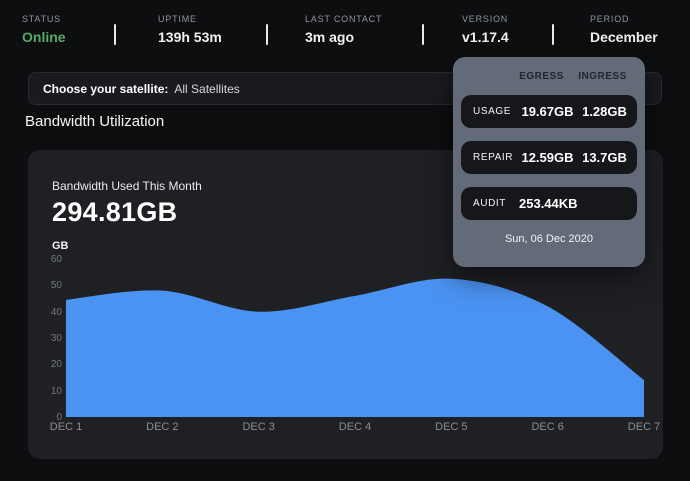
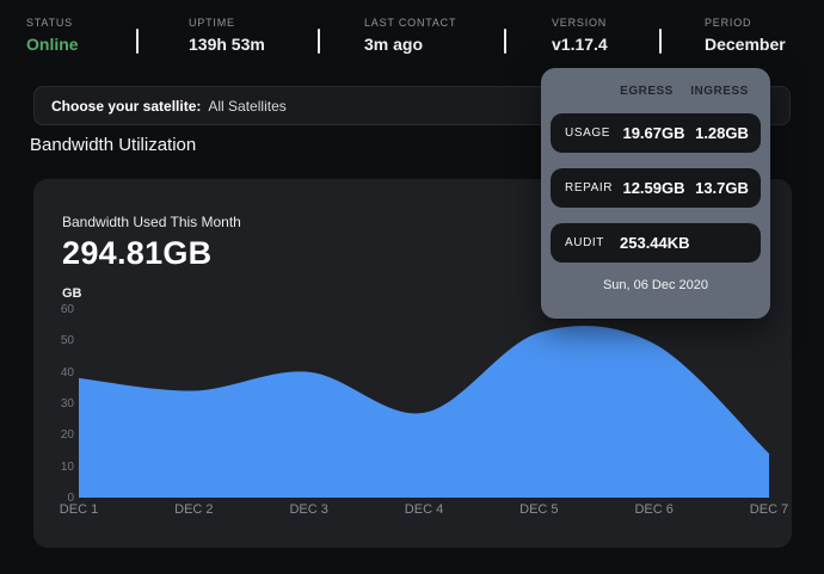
DEC 1: 44 -> 38
DEC 2: 48 -> 34
DEC 4: 46 -> 27
DEC 6: 42 -> 49
